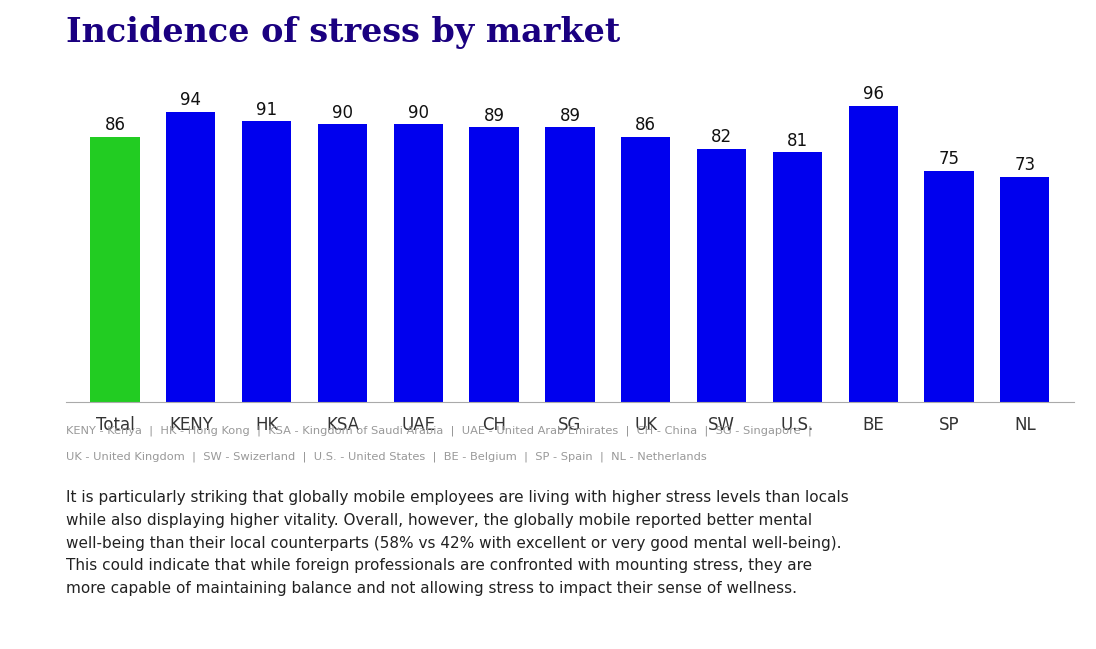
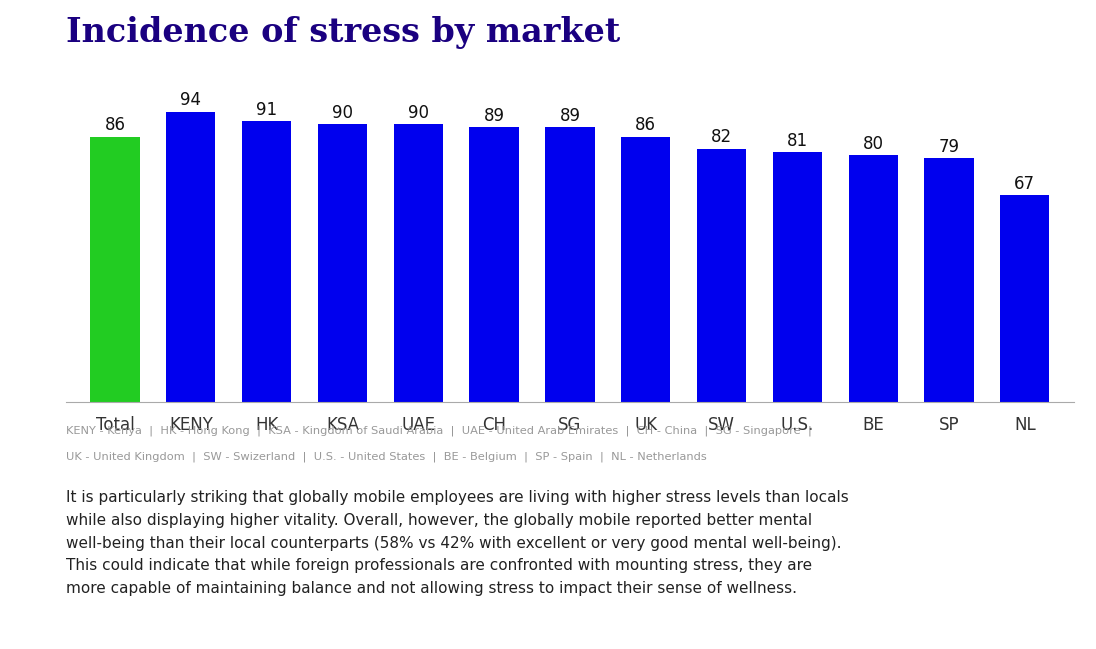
BE: 96 -> 80
SP: 75 -> 79
NL: 73 -> 67
